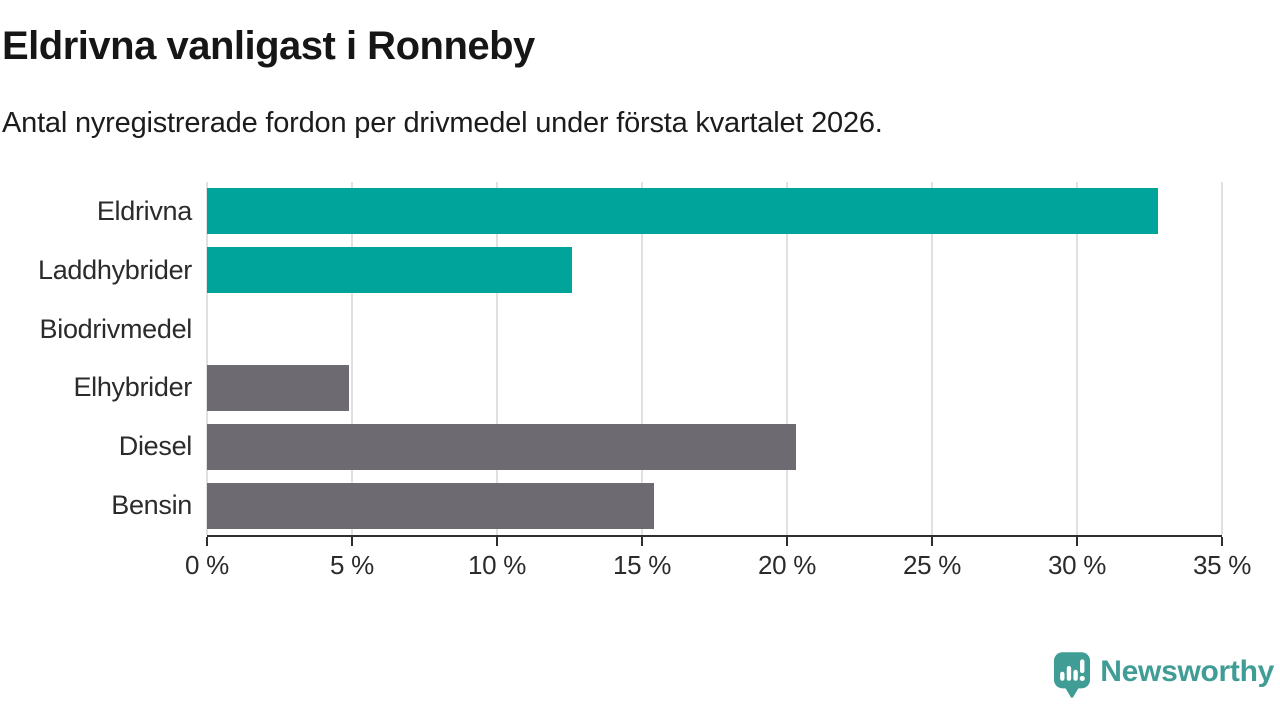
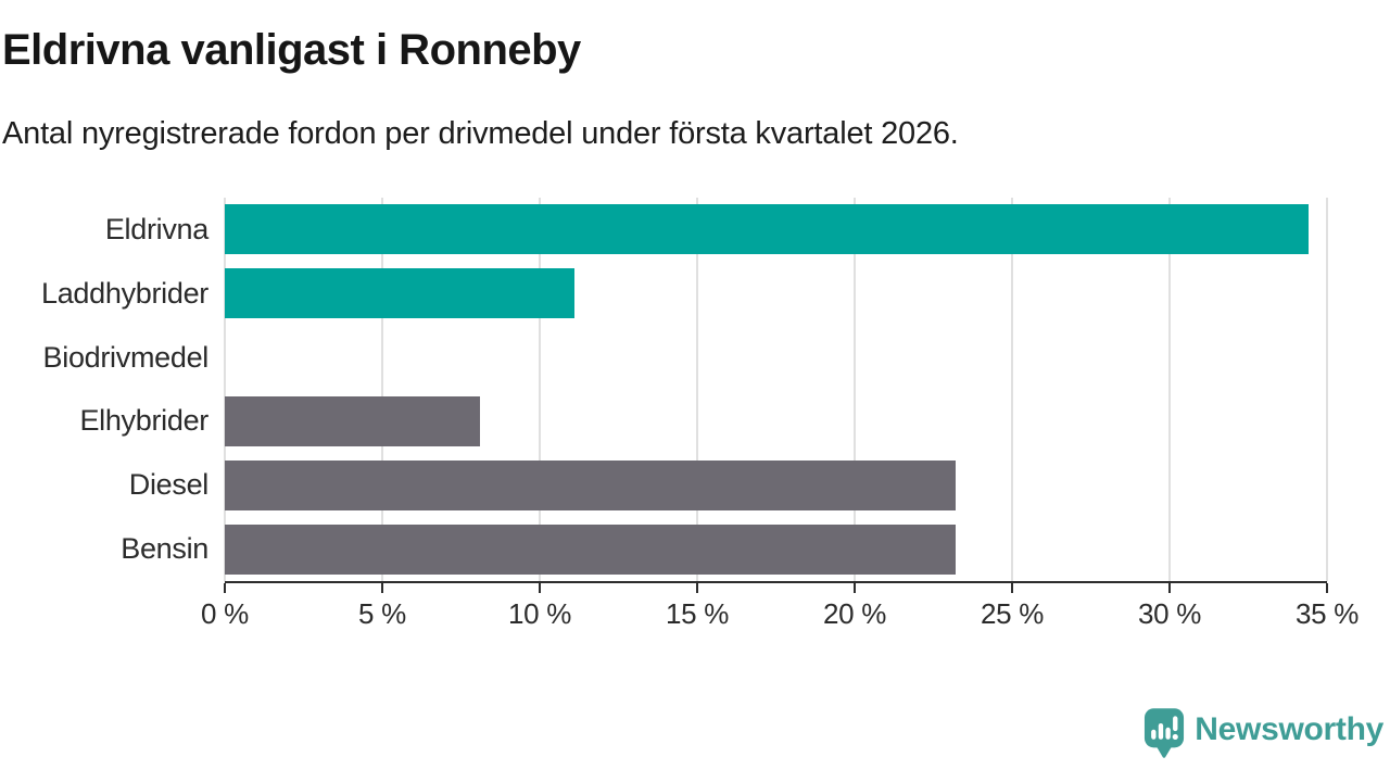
Eldrivna: 32.8% -> 34.4%
Laddhybrider: 12.6% -> 11.1%
Elhybrider: 4.9% -> 8.1%
Diesel: 20.3% -> 23.2%
Bensin: 15.4% -> 23.2%
